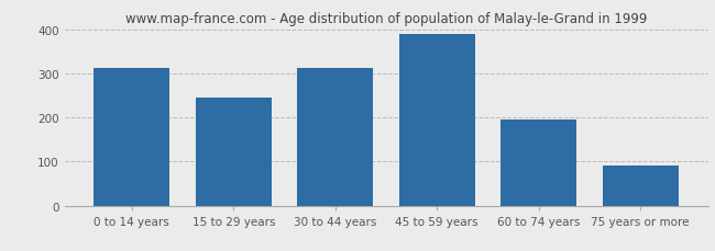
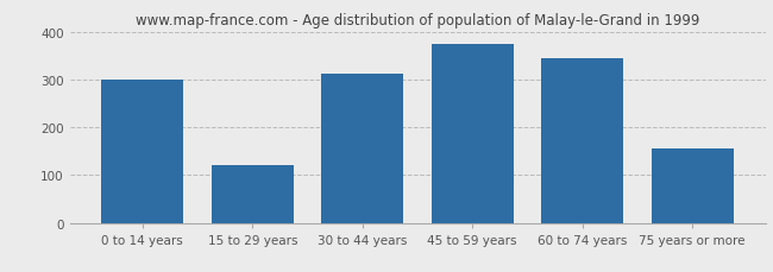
0 to 14 years: 313 -> 300
15 to 29 years: 246 -> 120
45 to 59 years: 389 -> 375
60 to 74 years: 195 -> 345
75 years or more: 92 -> 155
